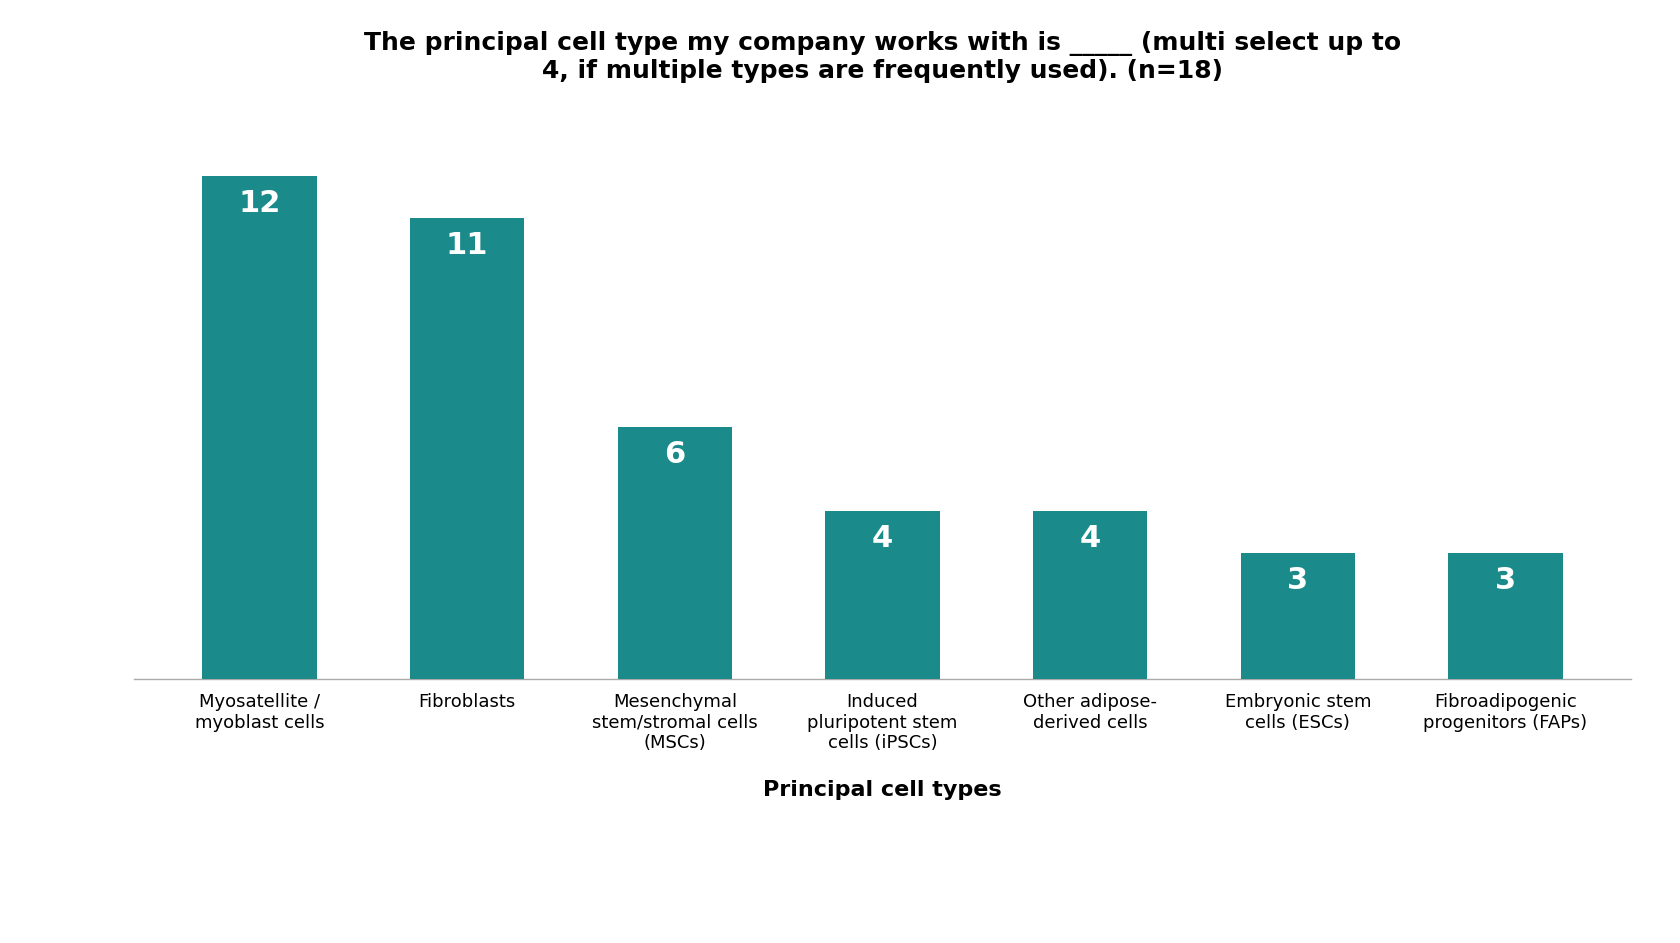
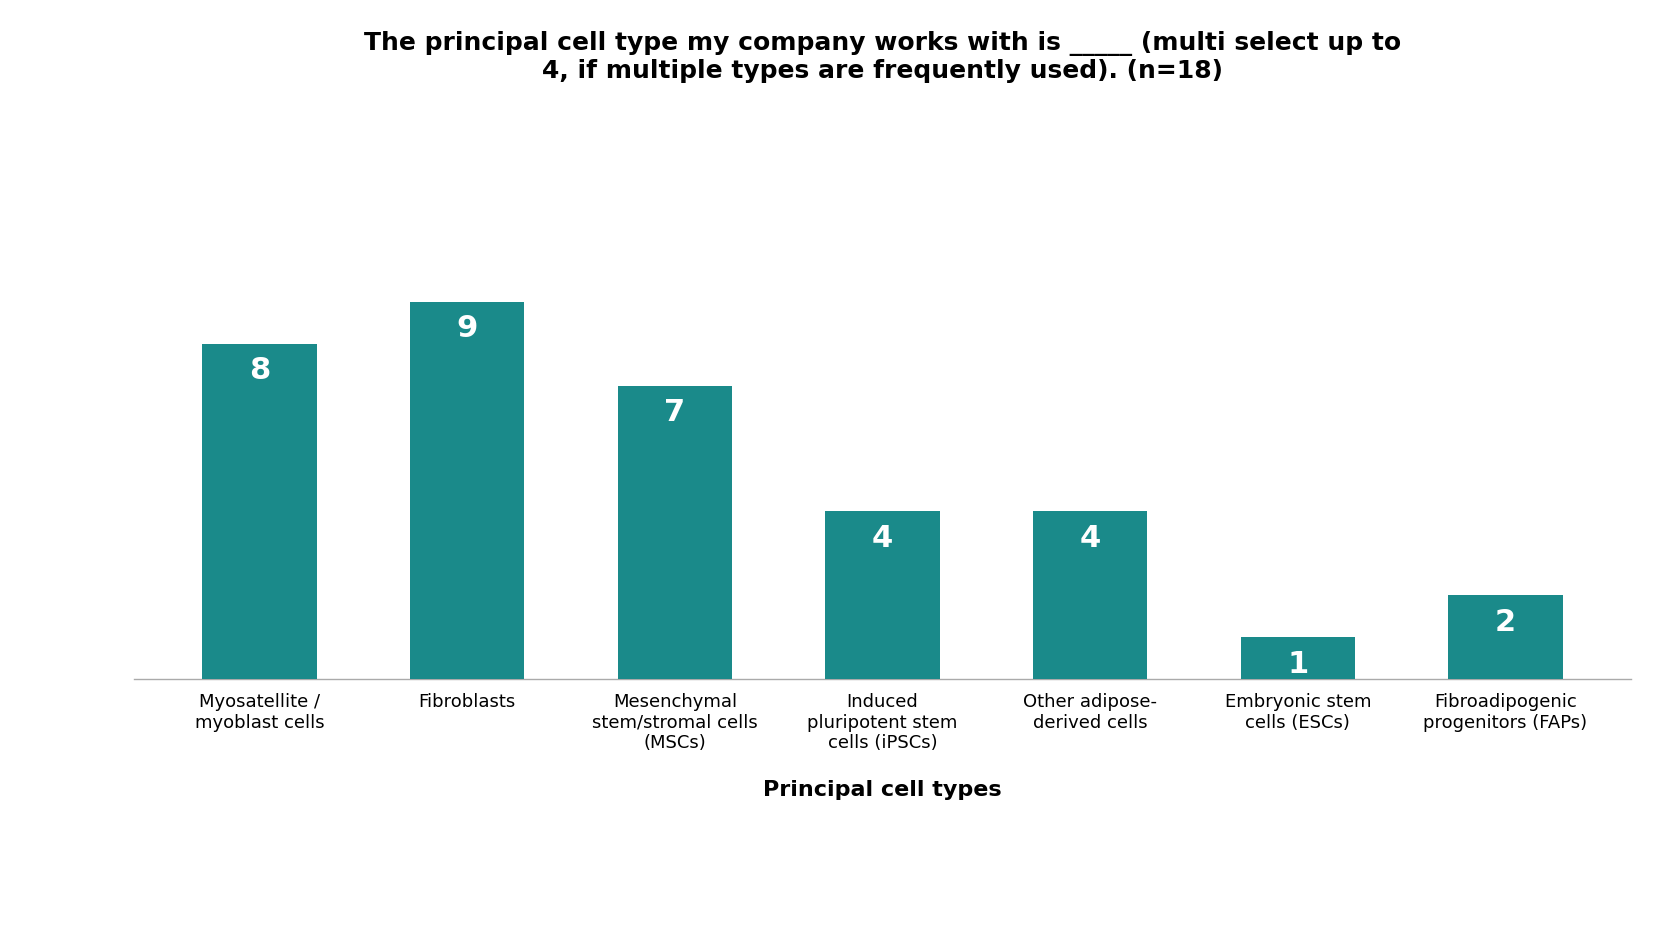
Myosatellite / myoblast cells: 12 -> 8
Fibroblasts: 11 -> 9
Mesenchymal stem/stromal cells (MSCs): 6 -> 7
Embryonic stem cells (ESCs): 3 -> 1
Fibroadipogenic progenitors (FAPs): 3 -> 2
